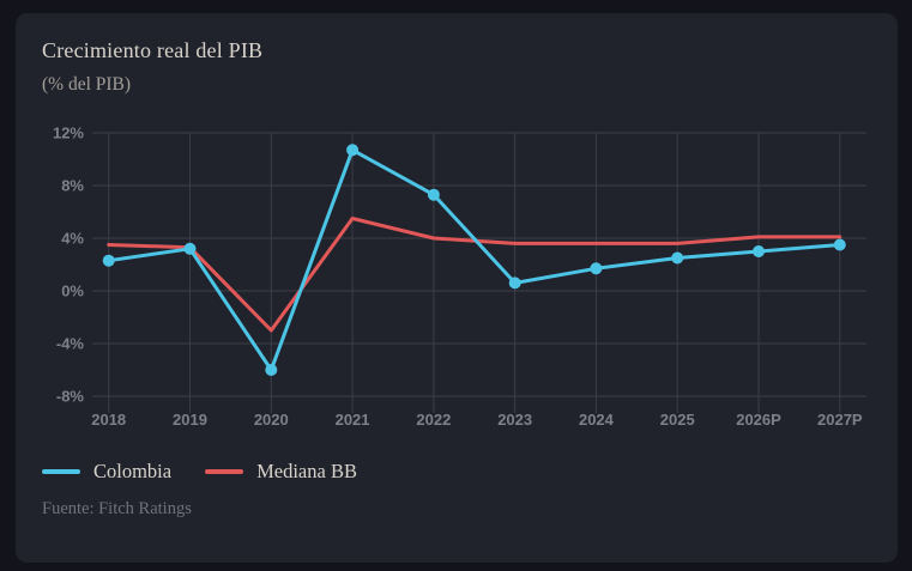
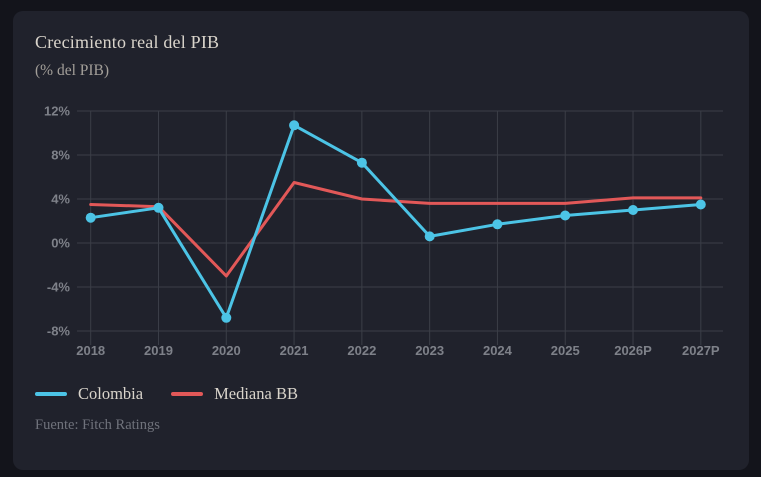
Colombia/2020: -6.0% -> -6.8%
